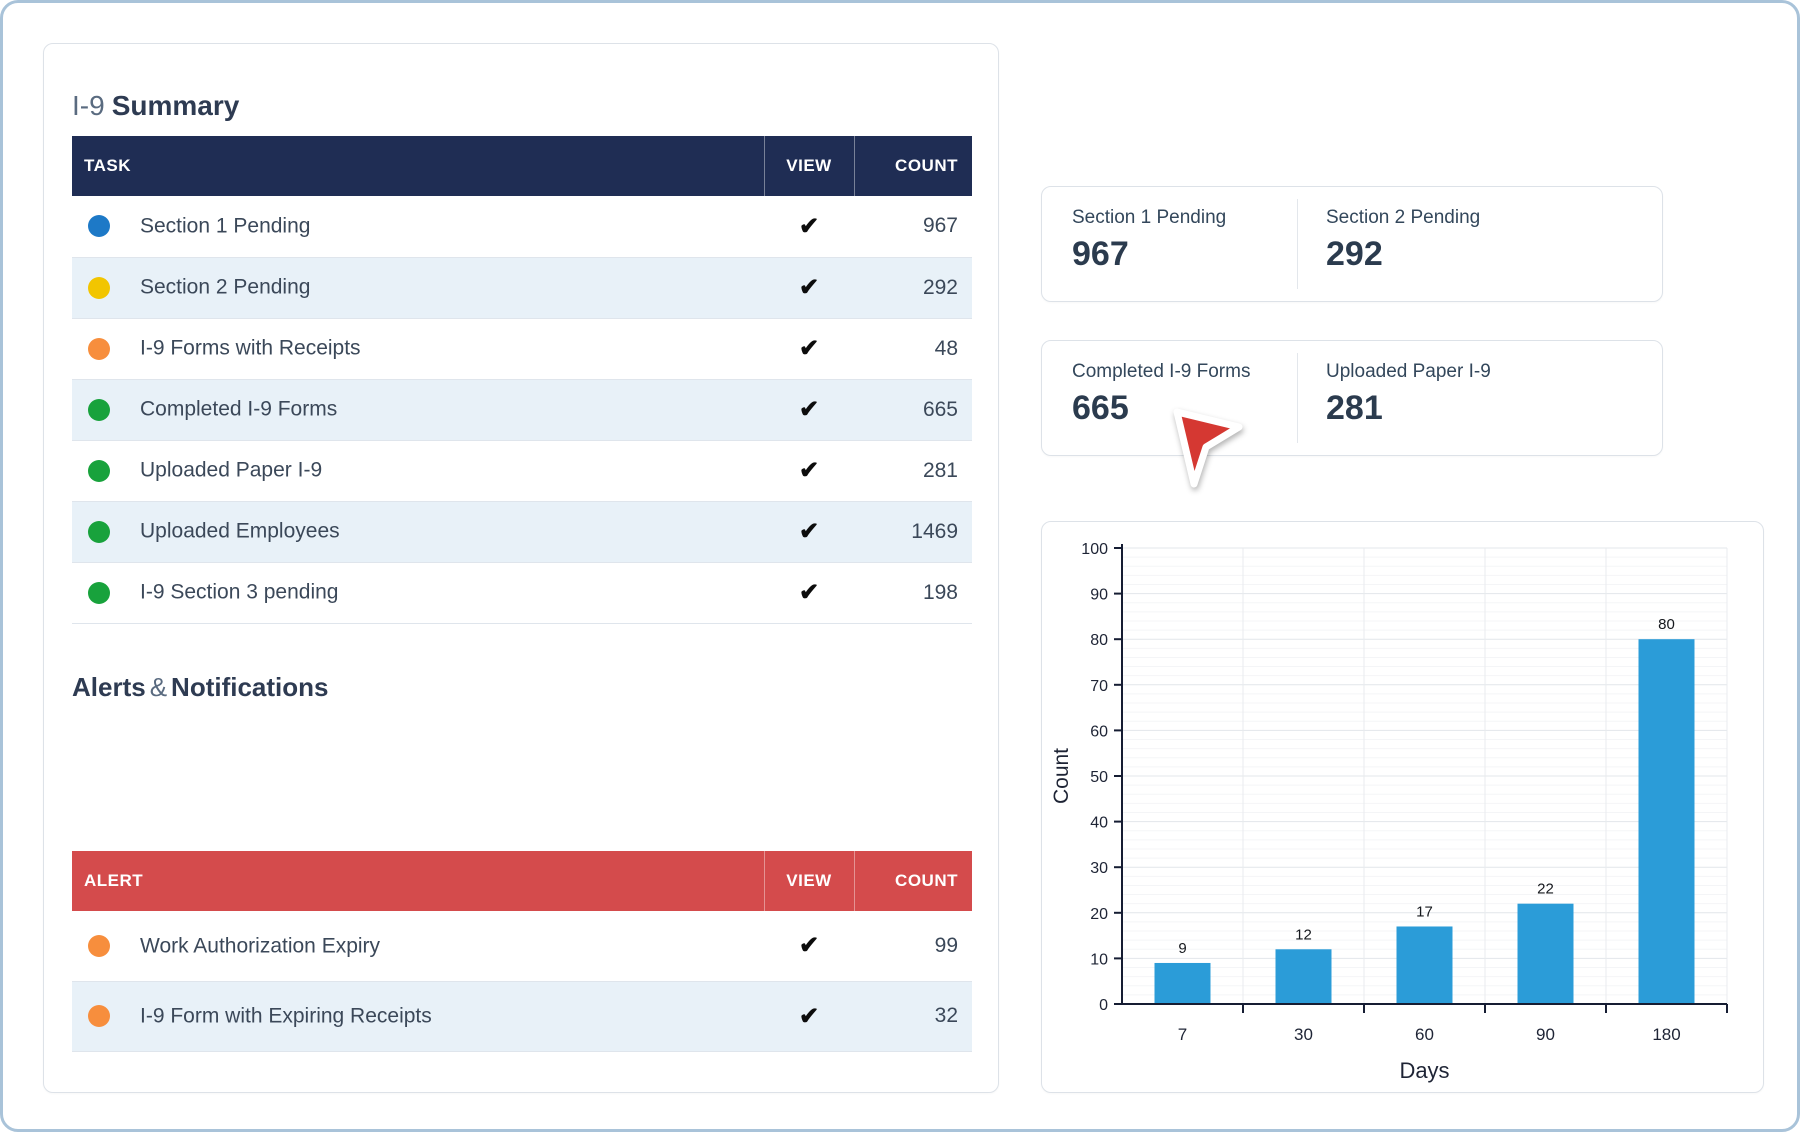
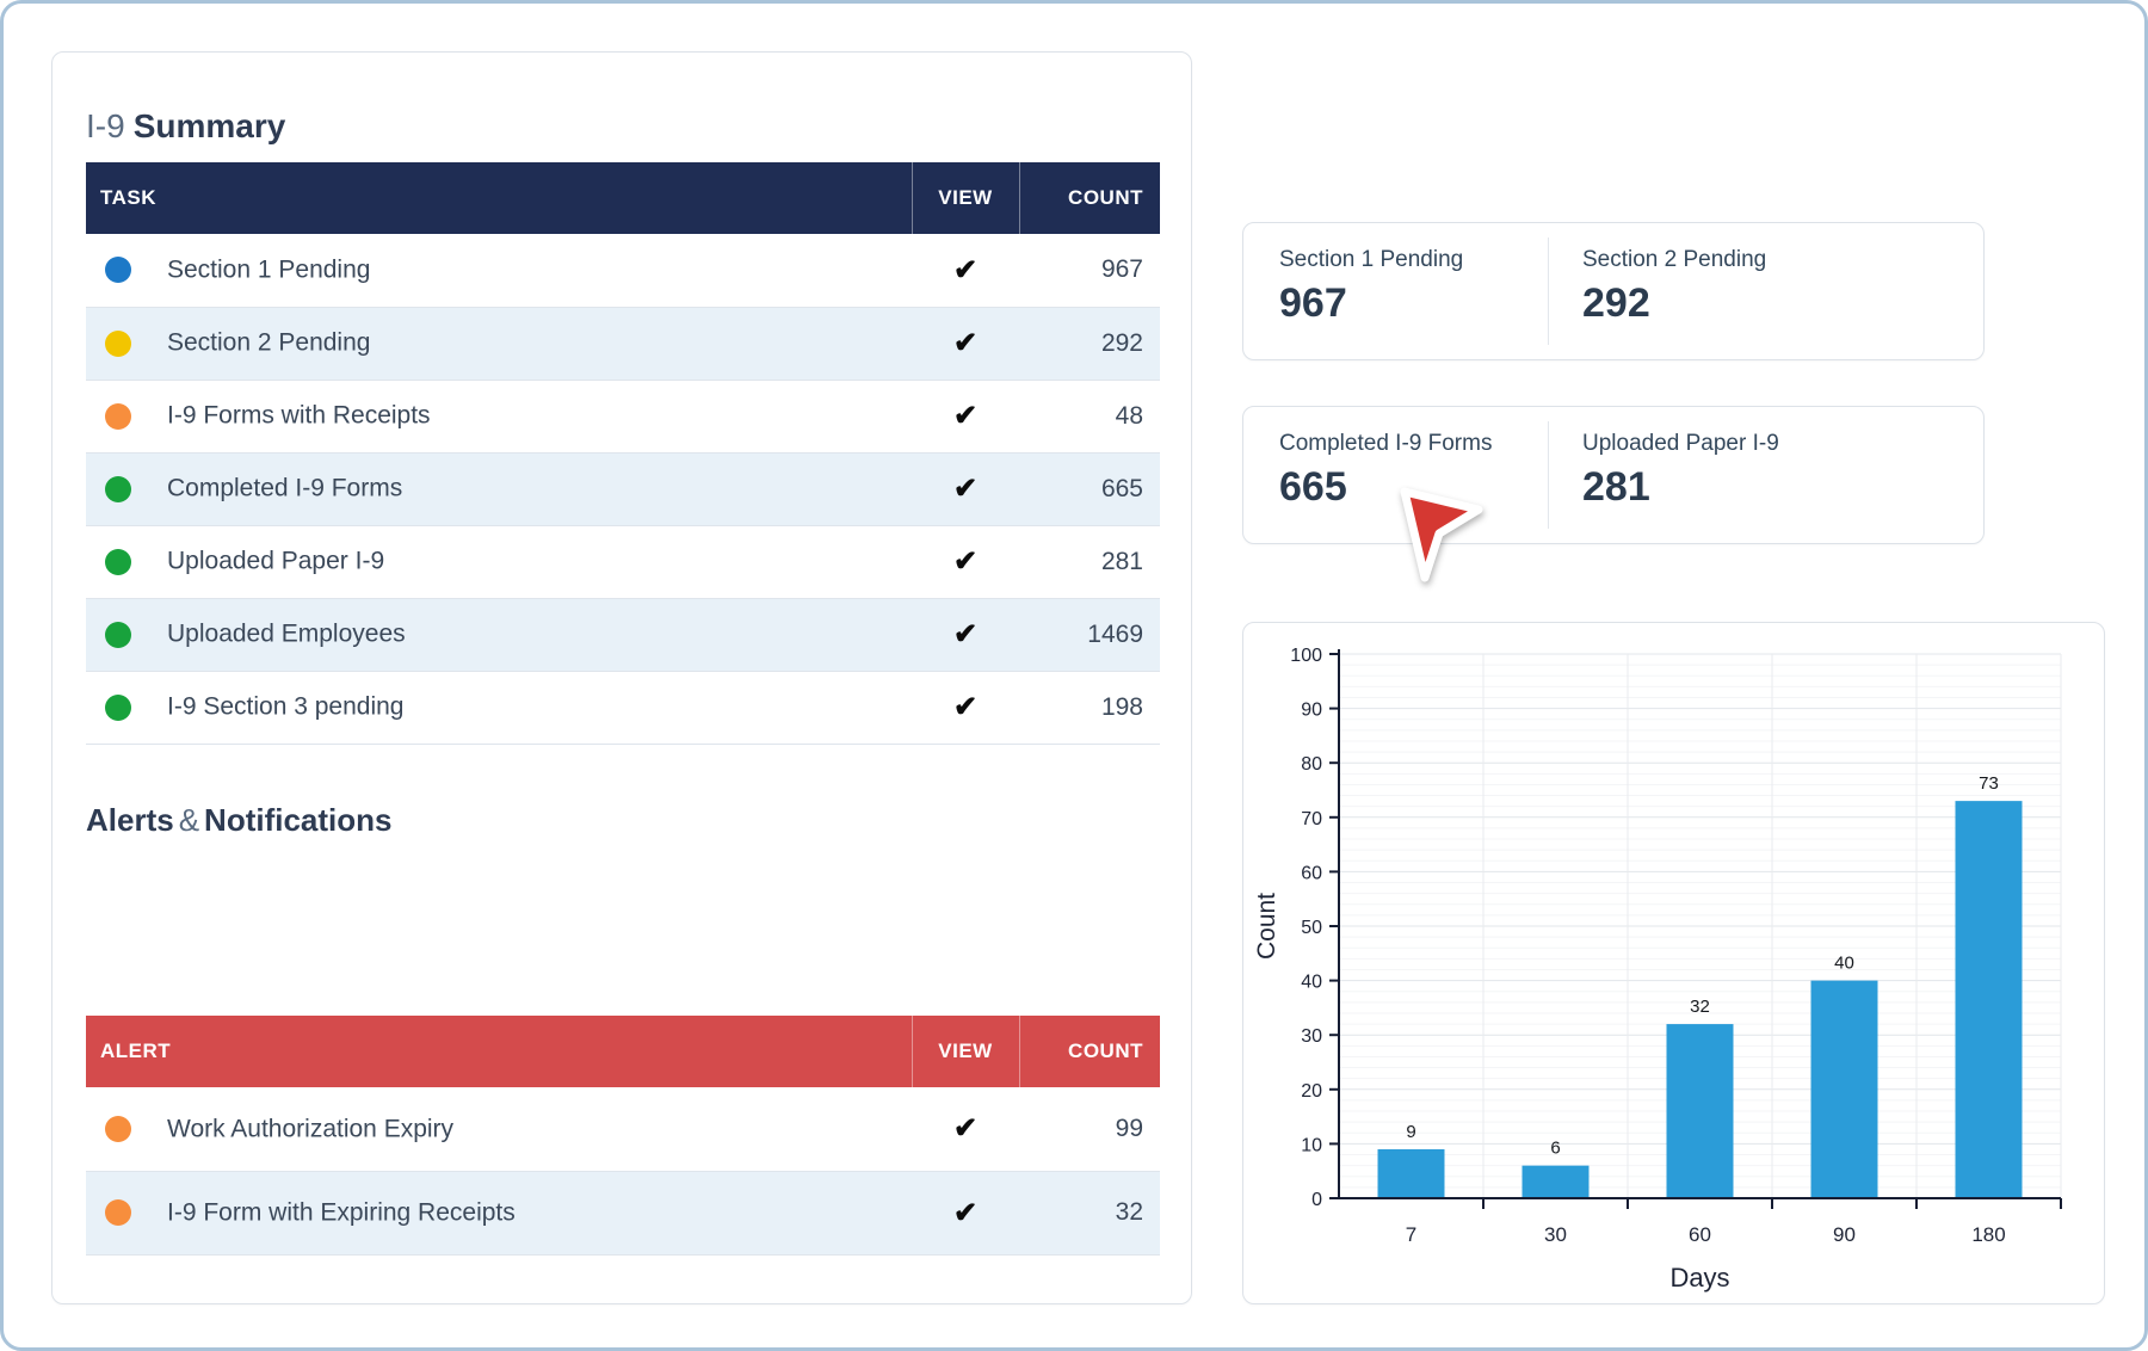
30: 12 -> 6
60: 17 -> 32
90: 22 -> 40
180: 80 -> 73
